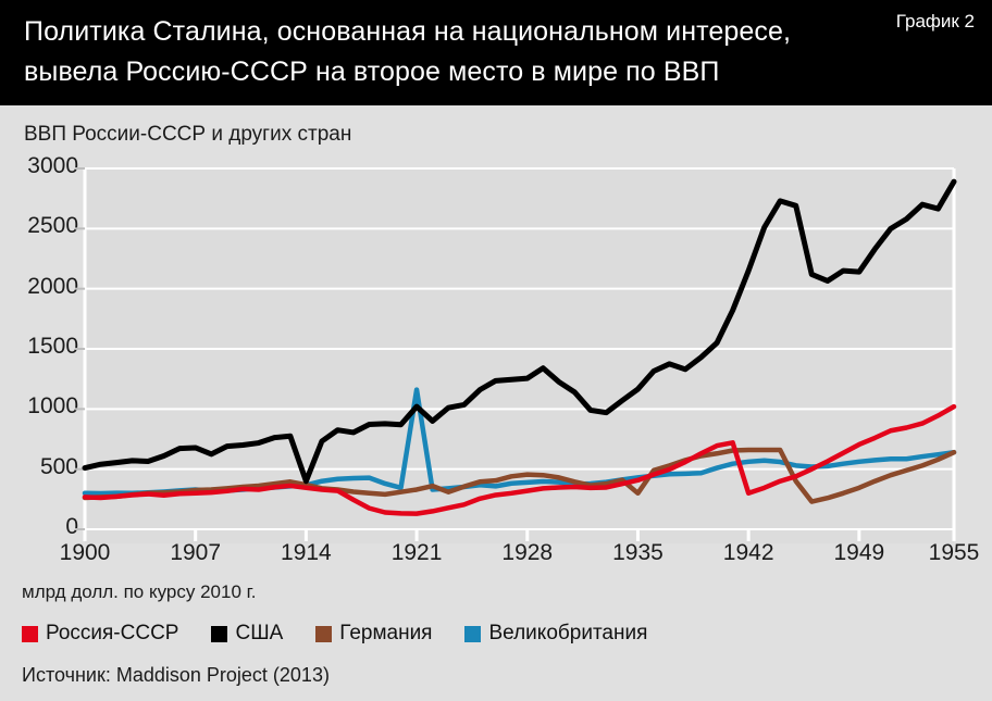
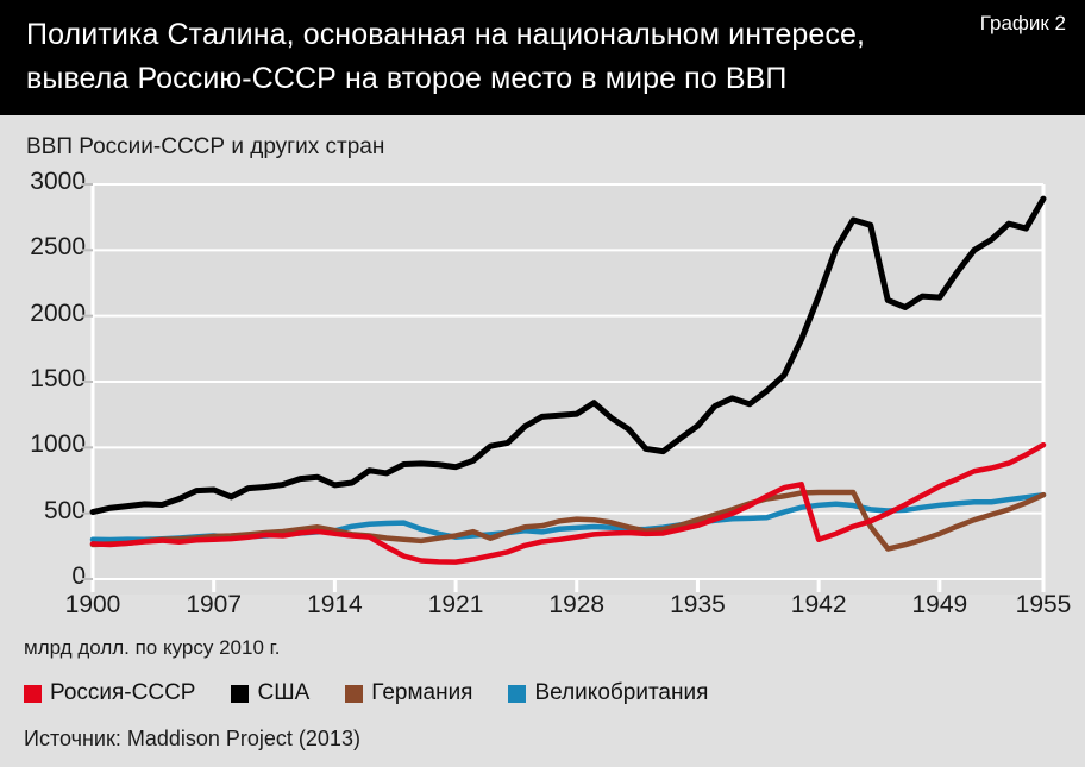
США/1914: 400 -> 720
США/1921: 1020 -> 850
Великобритания/1921: 1160 -> 320
Германия/1935: 300 -> 450
